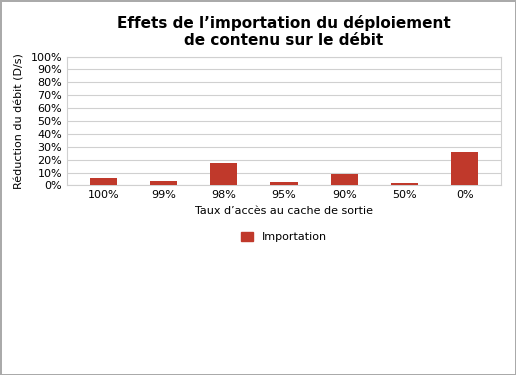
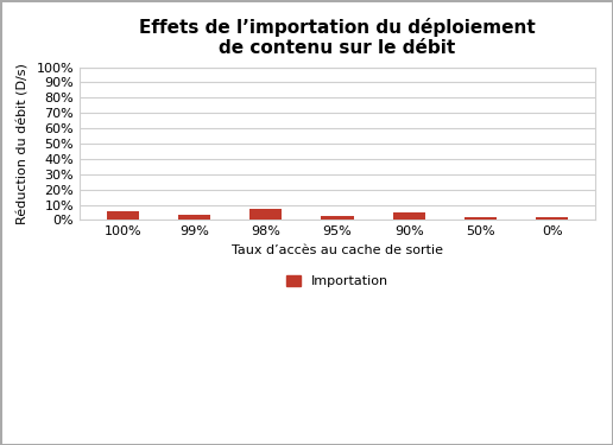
98%: 17% -> 7%
90%: 9% -> 5%
0%: 26% -> 2%
